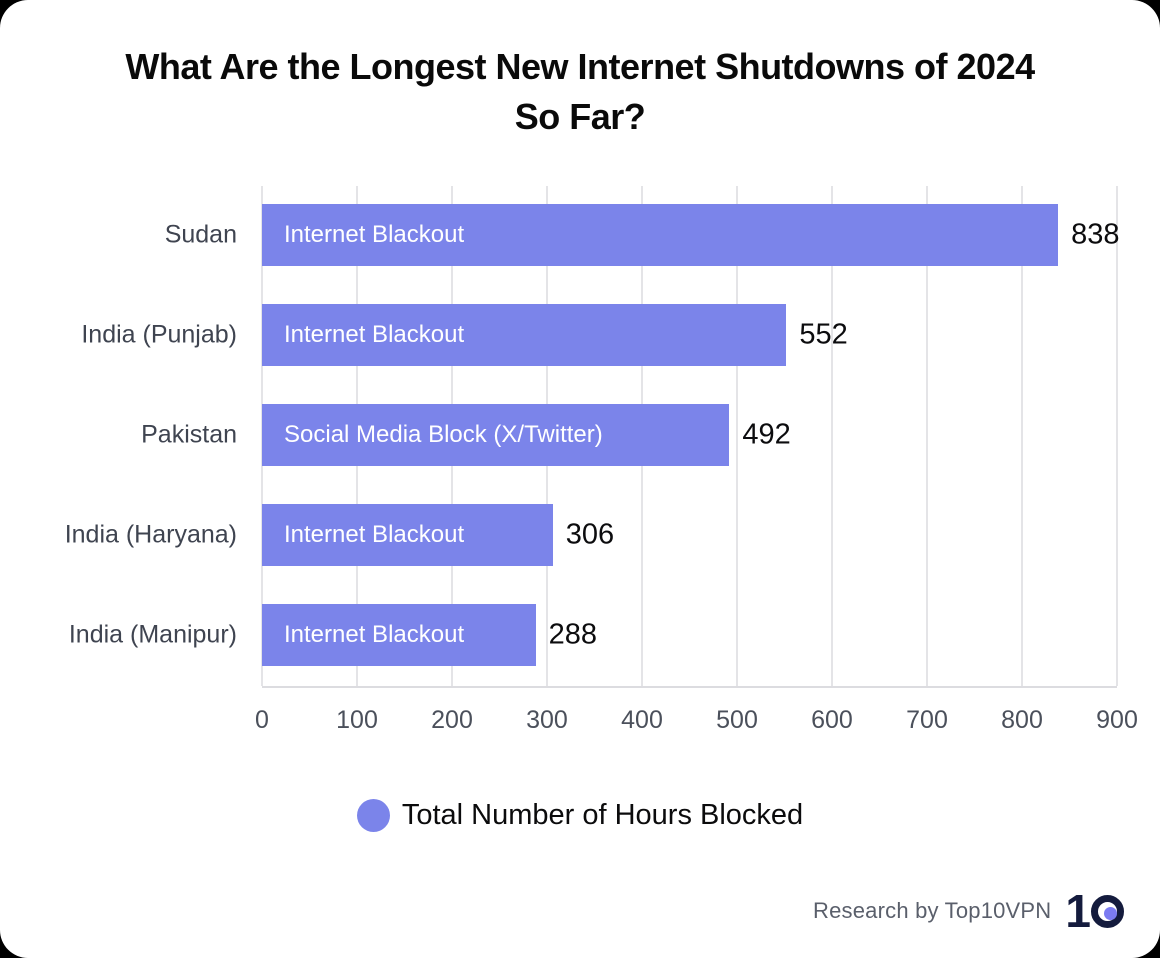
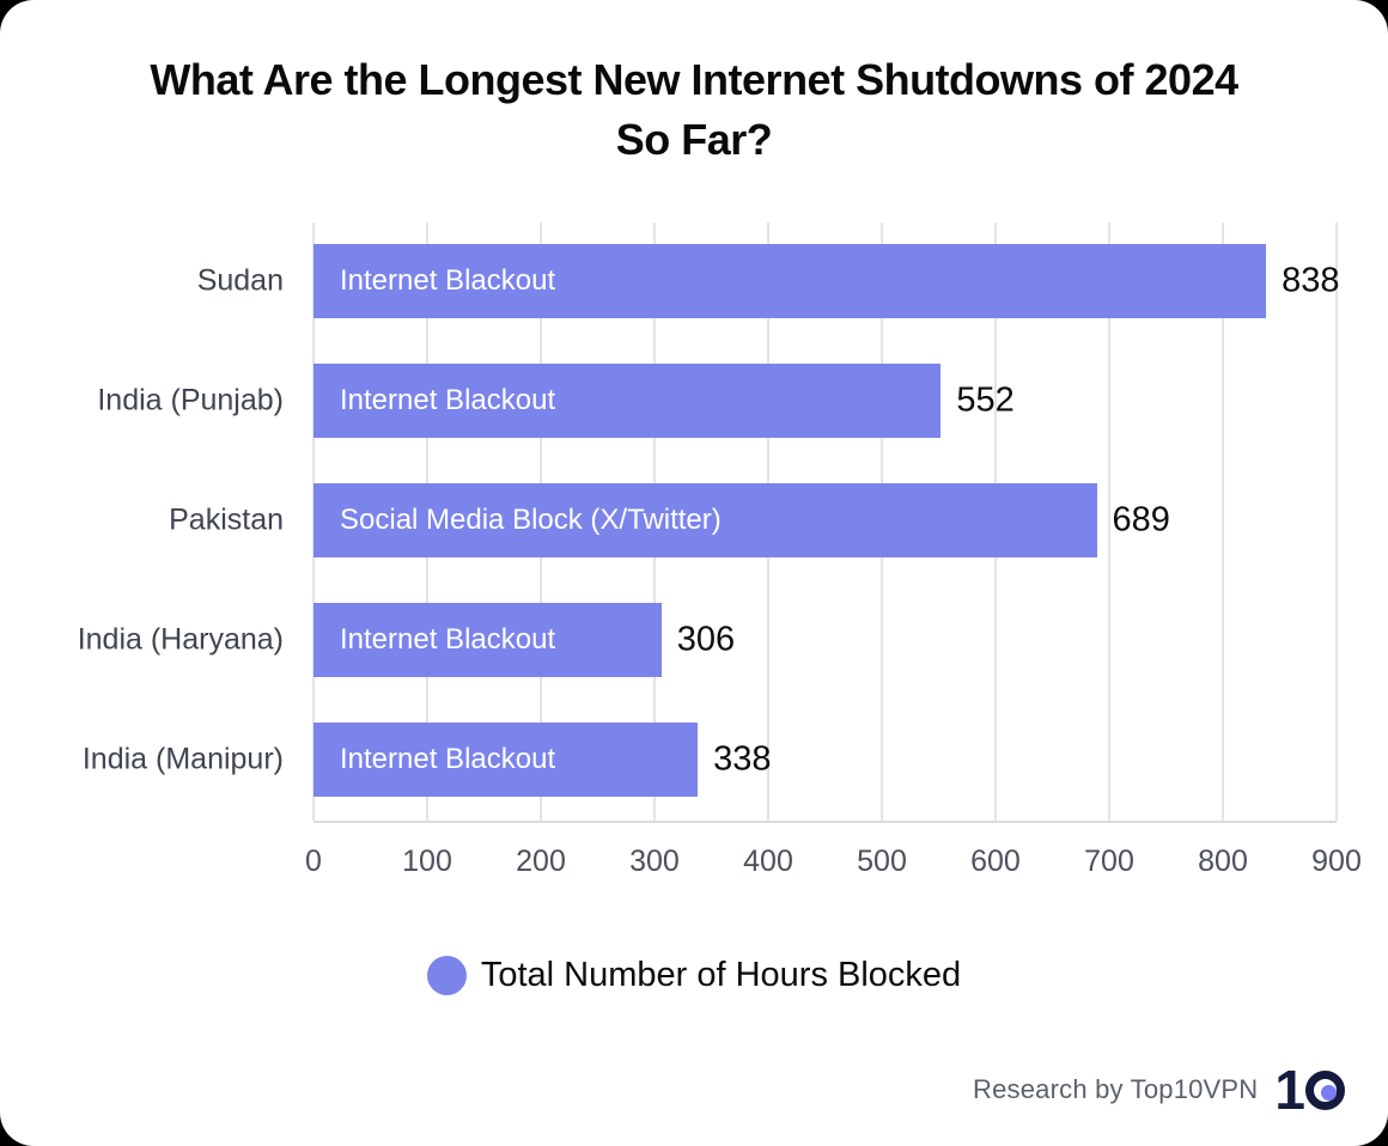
Pakistan: 492 -> 689
India (Manipur): 288 -> 338
